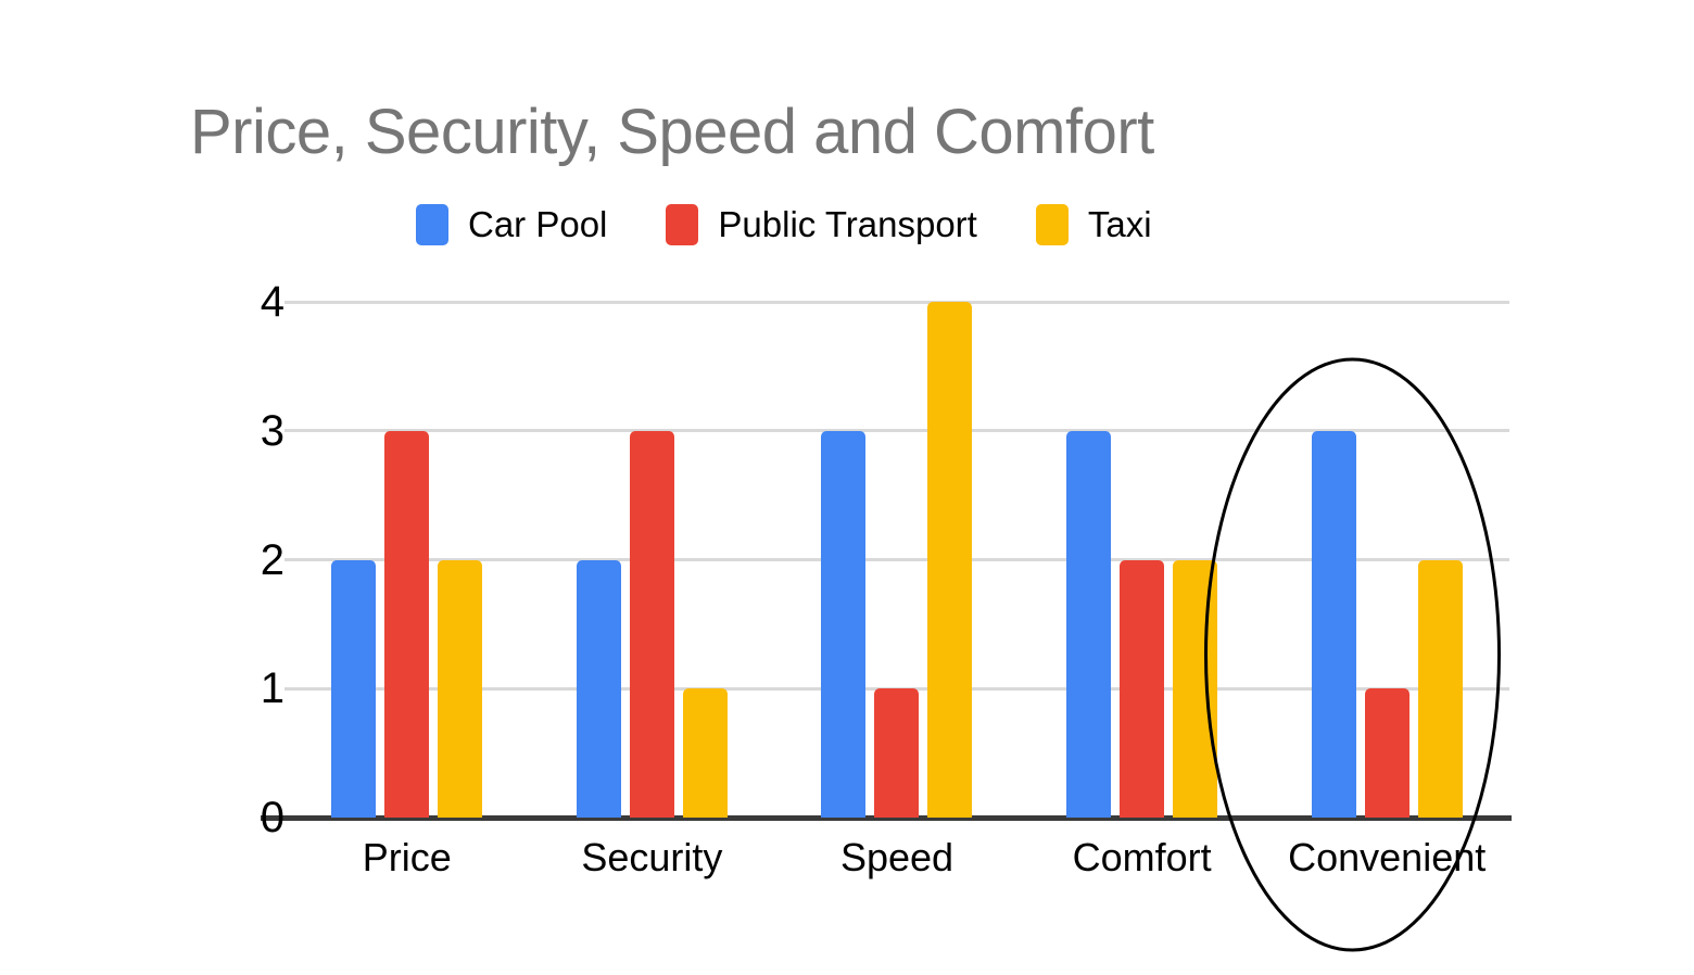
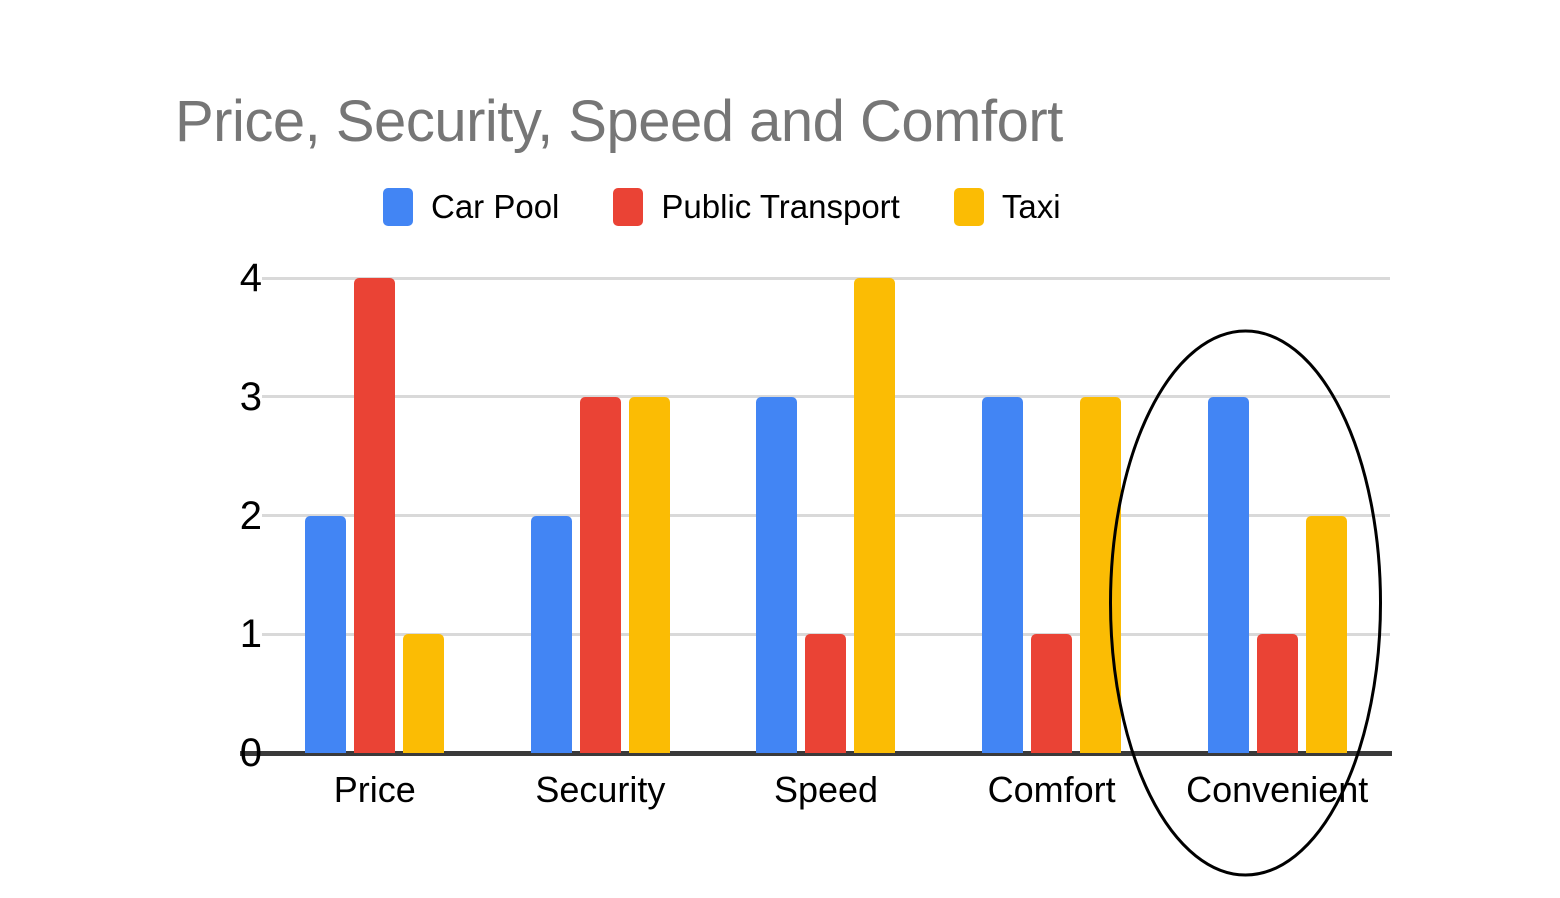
Public Transport/Price: 3 -> 4
Taxi/Price: 2 -> 1
Taxi/Security: 1 -> 3
Public Transport/Comfort: 2 -> 1
Taxi/Comfort: 2 -> 3
